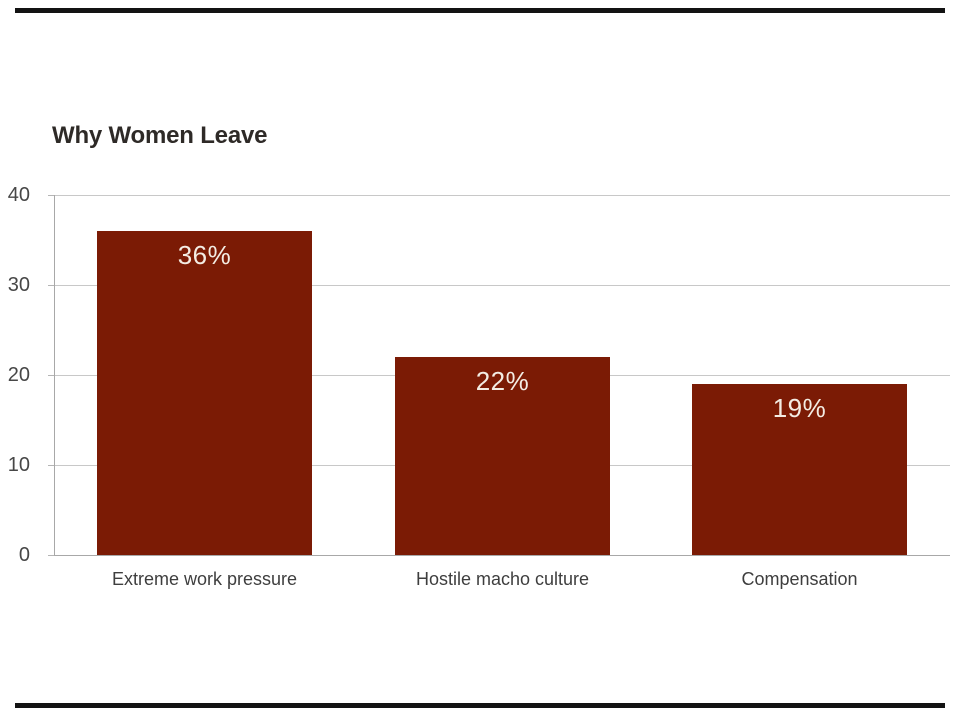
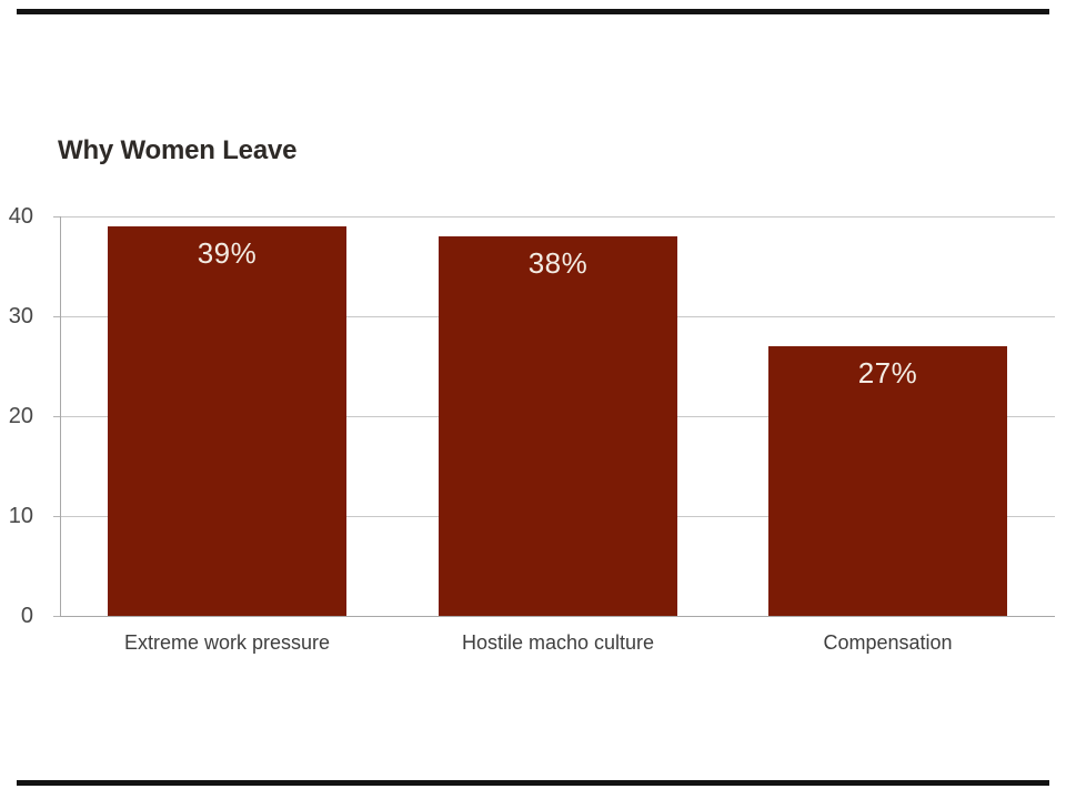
Extreme work pressure: 36% -> 39%
Hostile macho culture: 22% -> 38%
Compensation: 19% -> 27%
